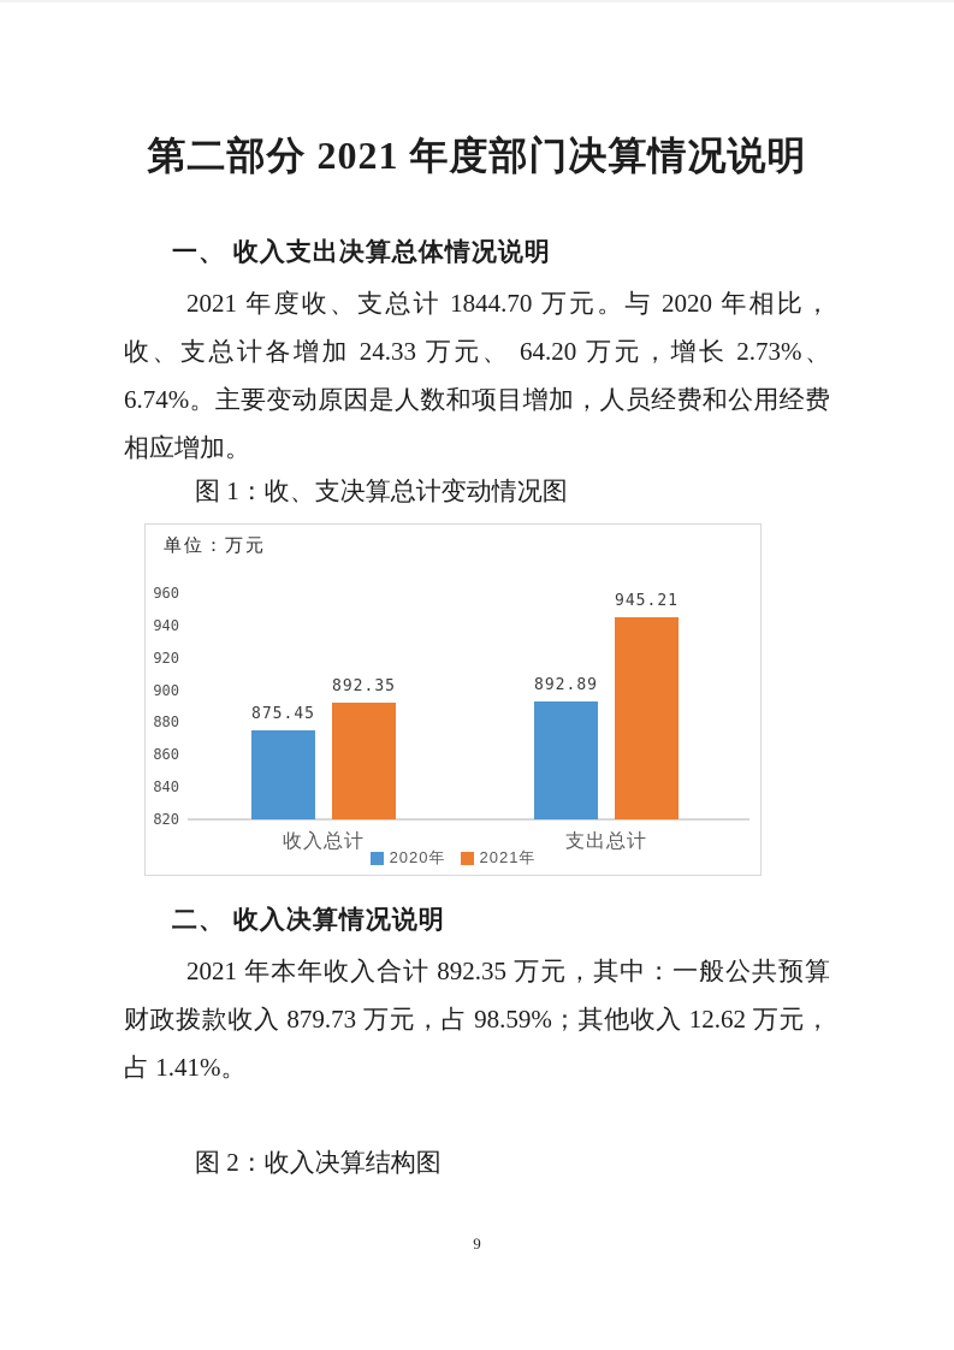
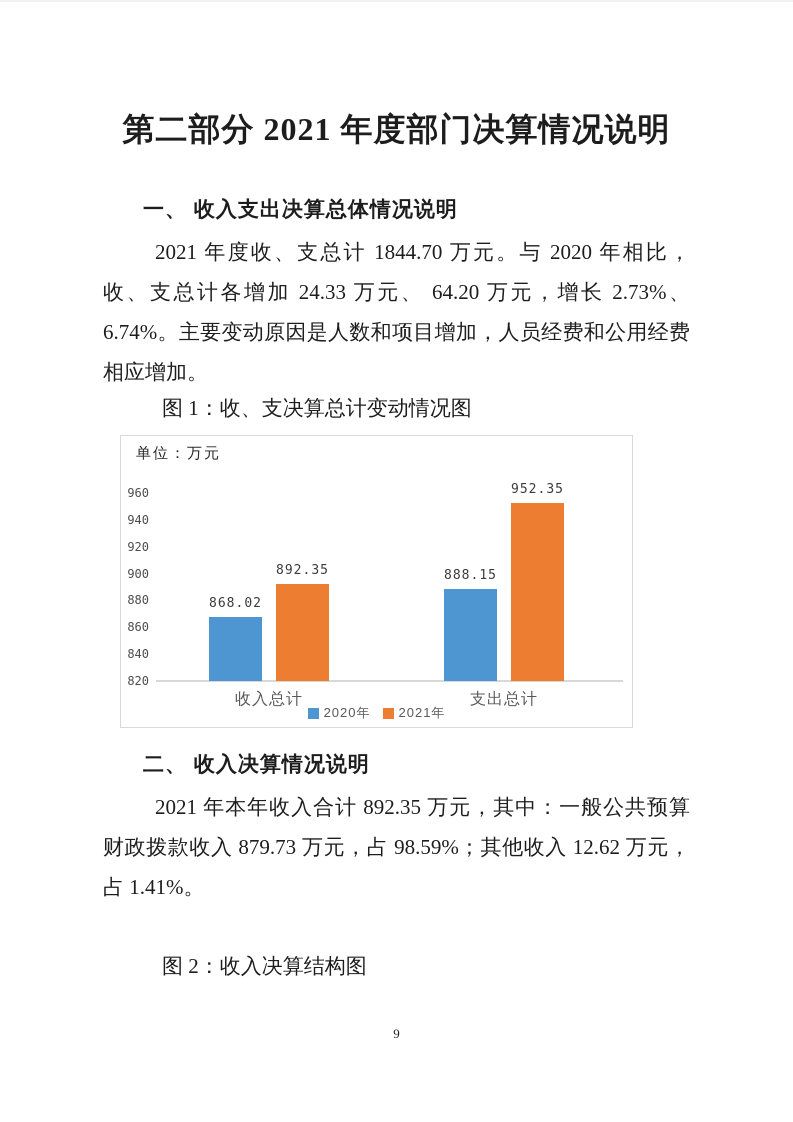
2020年/收入总计: 875.45 -> 868.02
2020年/支出总计: 892.89 -> 888.15
2021年/支出总计: 945.21 -> 952.35
